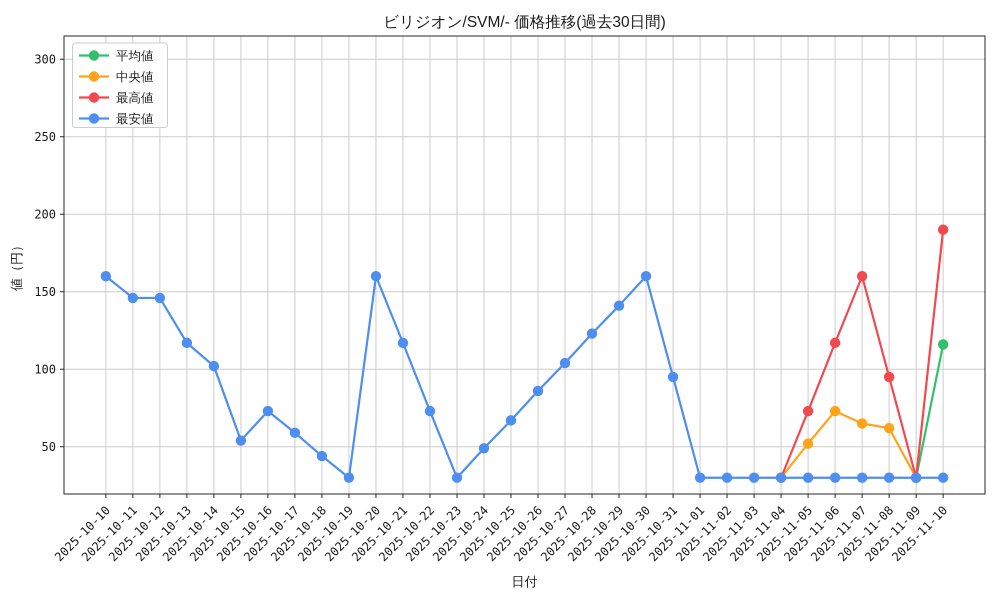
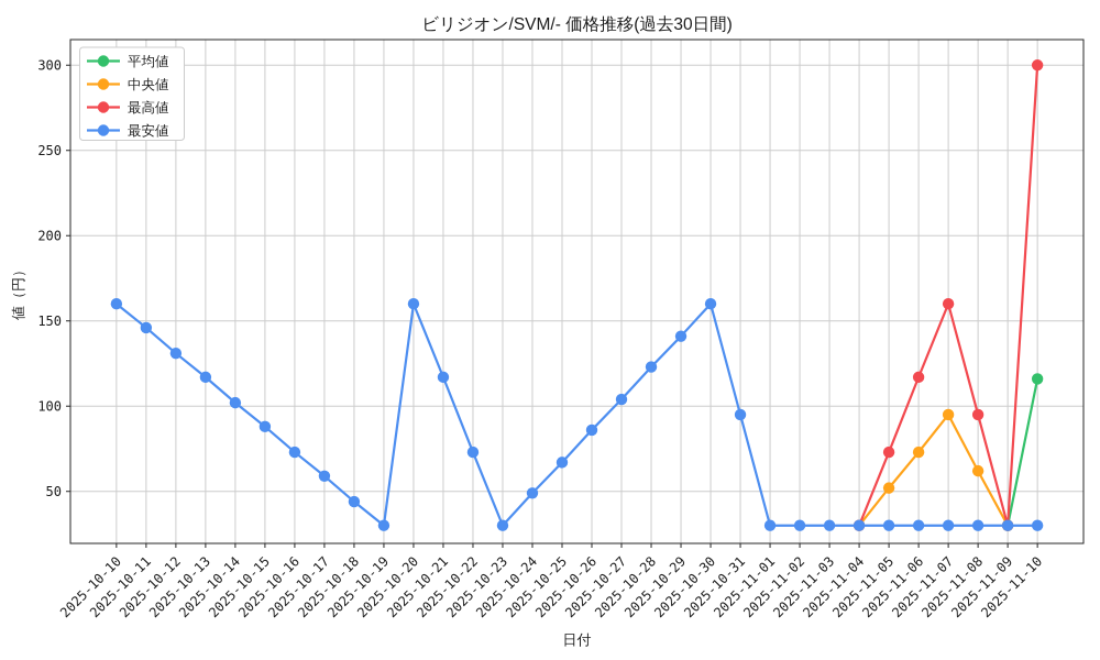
最安値/2025-10-12: 146 -> 131
最安値/2025-10-15: 54 -> 88
中央値/2025-11-07: 65 -> 95
最高値/2025-11-10: 190 -> 300
